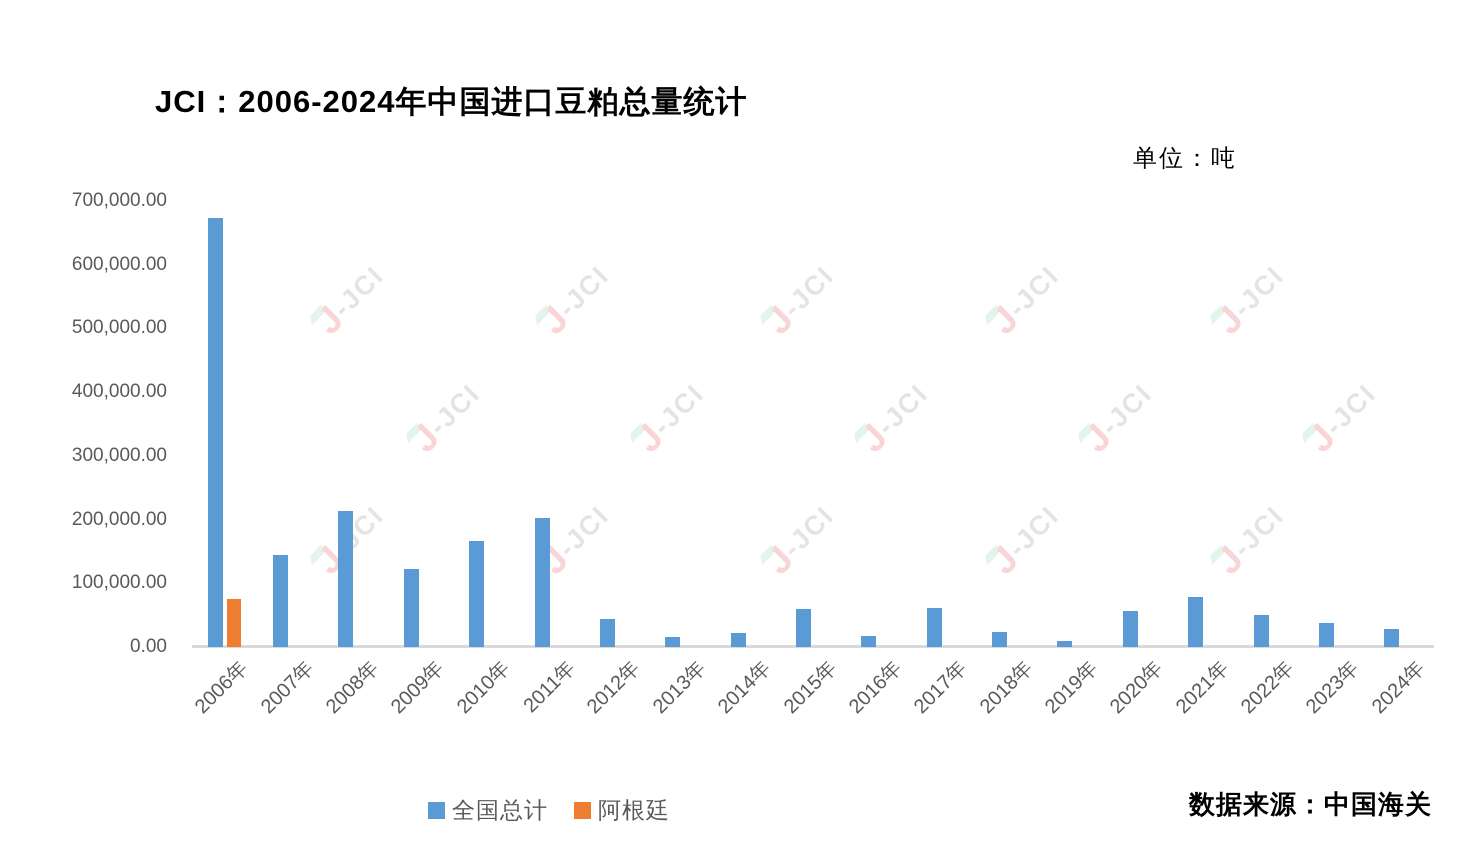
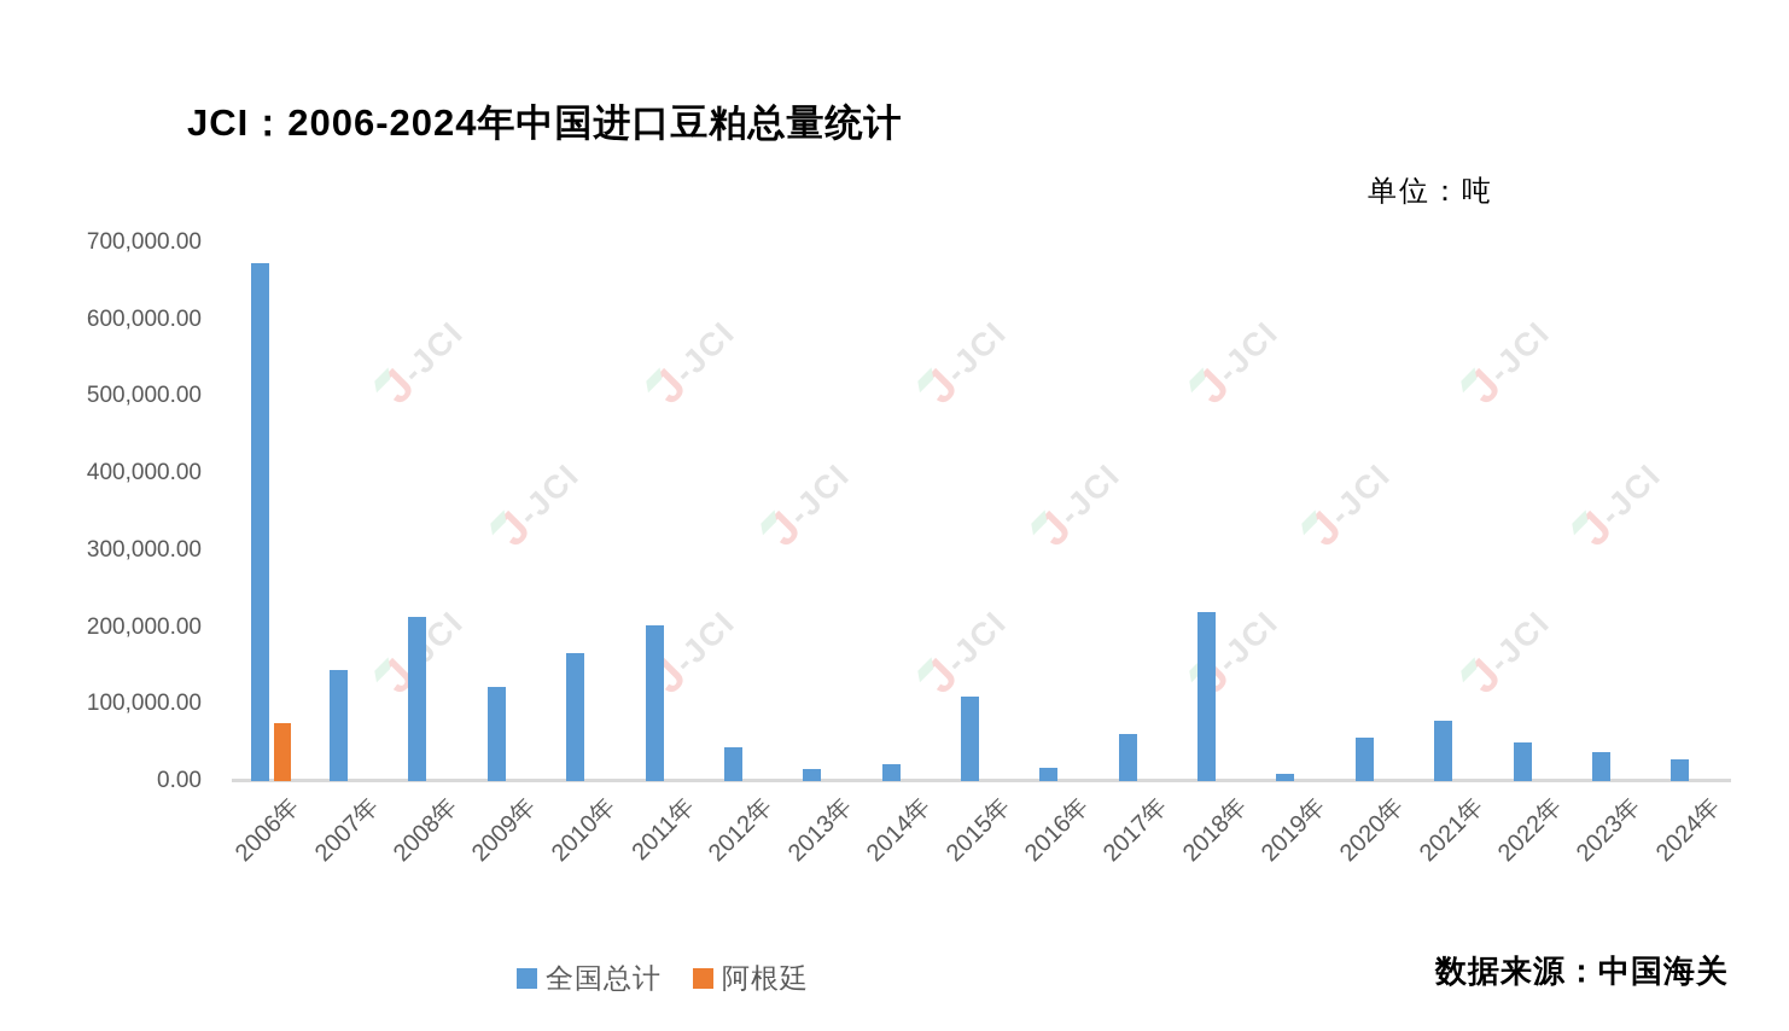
全国总计/2015年: 60000 -> 110000
全国总计/2018年: 20000 -> 220000
